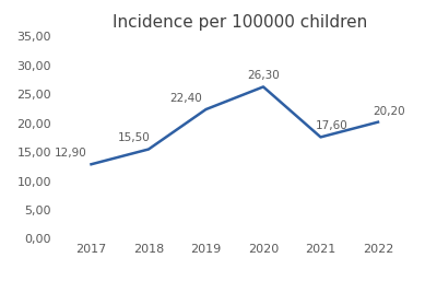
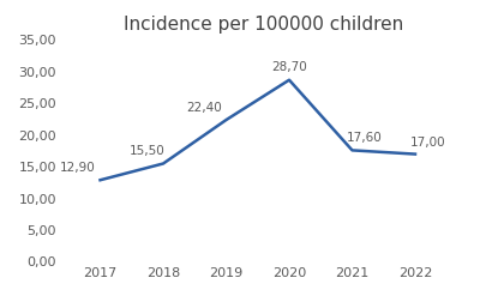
2020: 26,30 -> 28,70
2022: 20,20 -> 17,00
